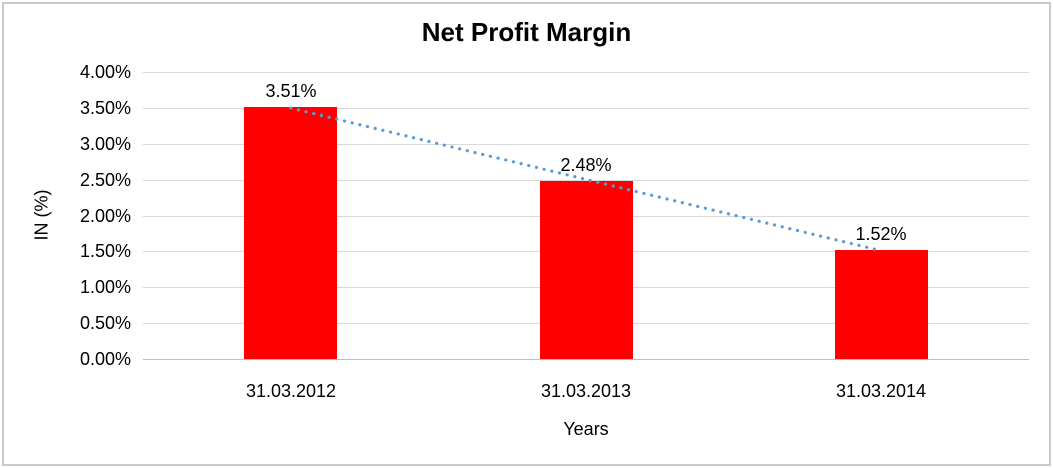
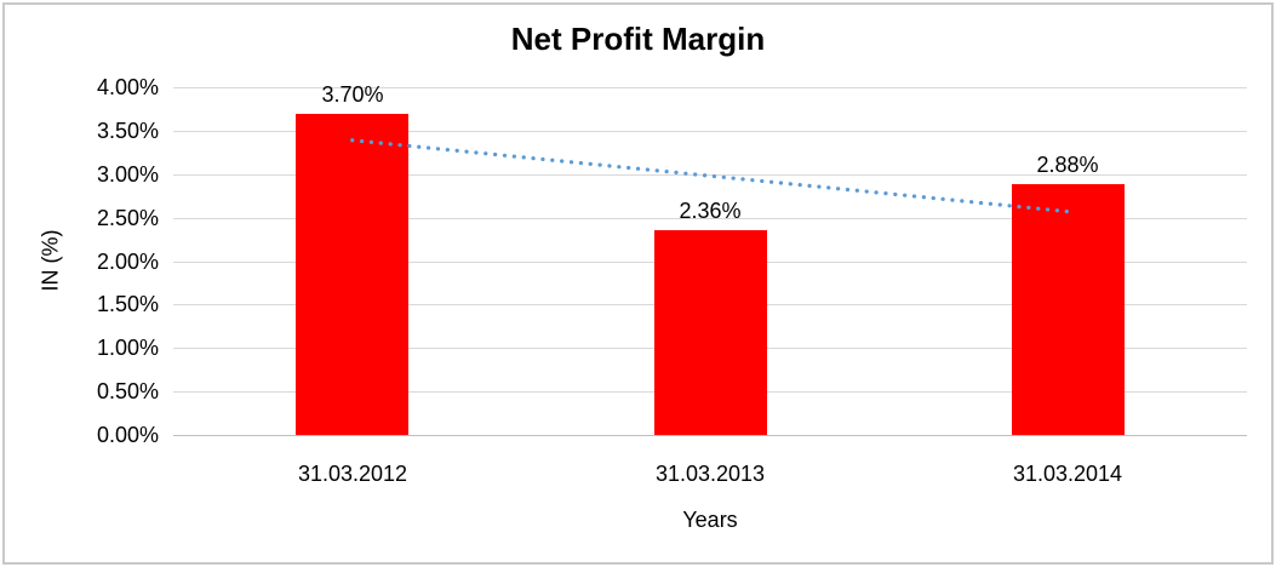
31.03.2012: 3.51% -> 3.70%
31.03.2013: 2.48% -> 2.36%
31.03.2014: 1.52% -> 2.88%
